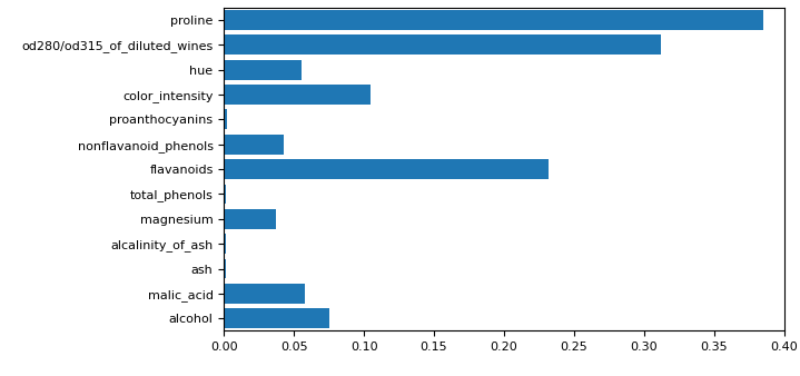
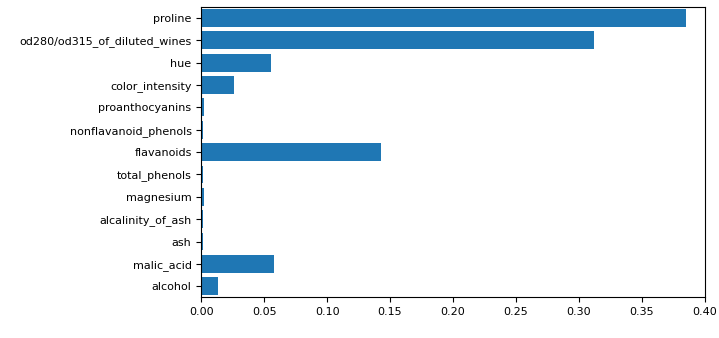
color_intensity: 0.105 -> 0.026
nonflavanoid_phenols: 0.043 -> 0.001
flavanoids: 0.232 -> 0.143
magnesium: 0.037 -> 0.002
alcohol: 0.075 -> 0.013
